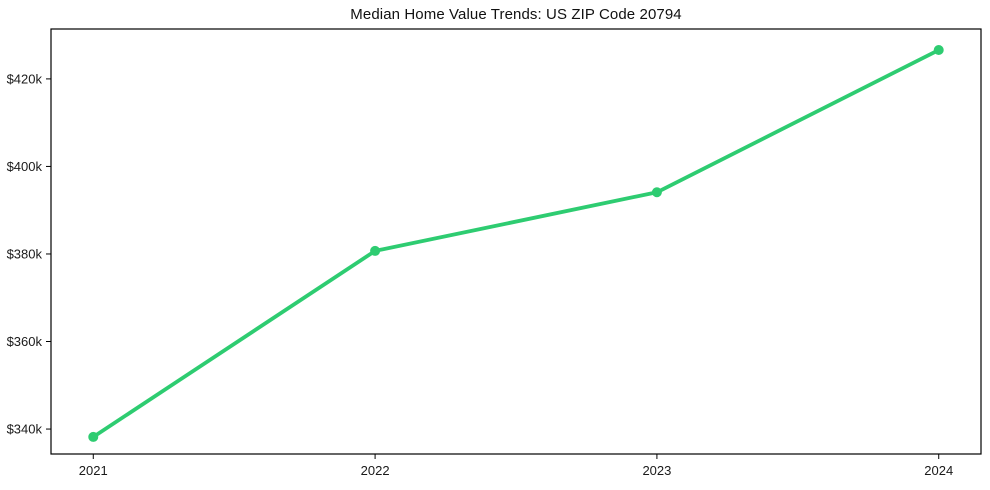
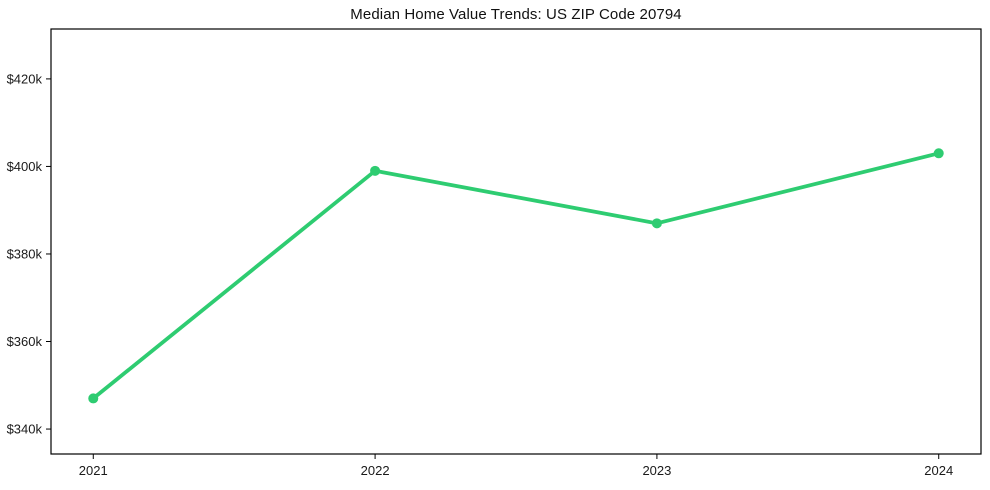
2021: $338k -> $347k
2022: $381k -> $399k
2023: $394k -> $387k
2024: $427k -> $403k
